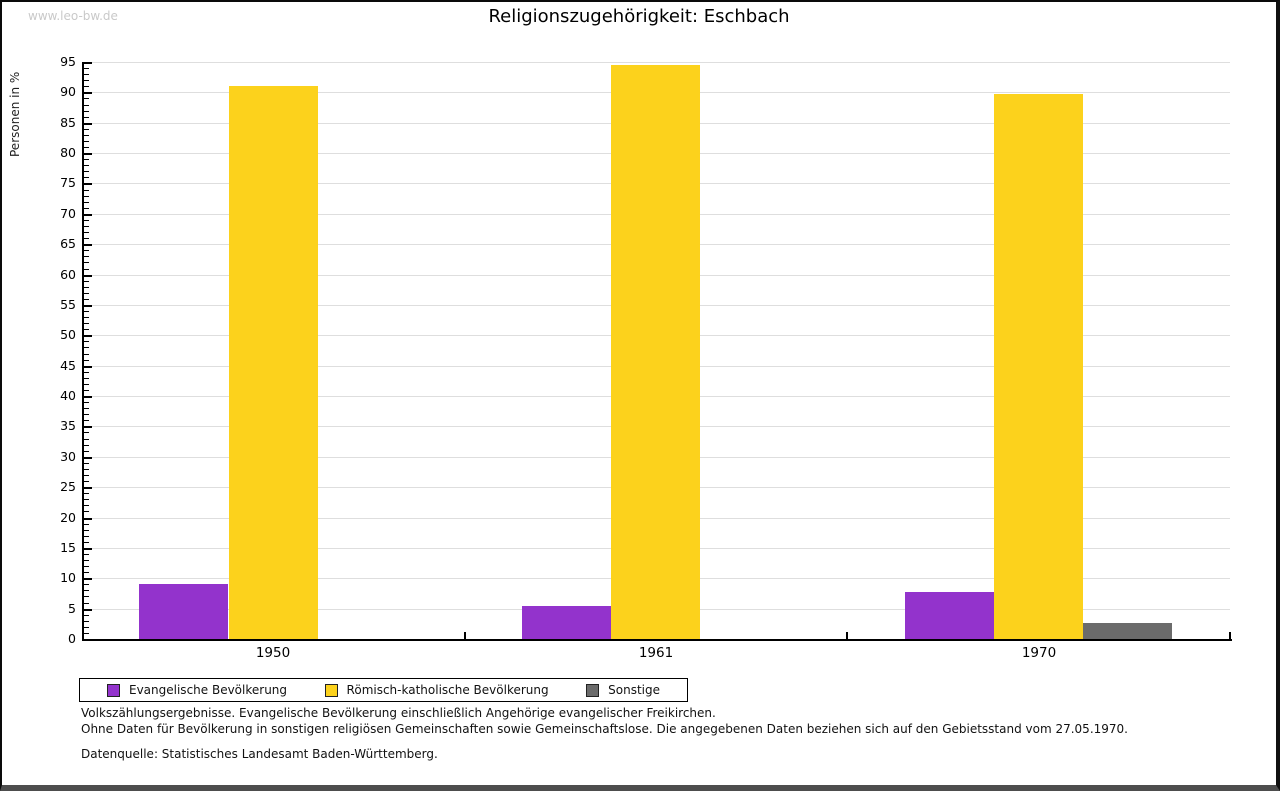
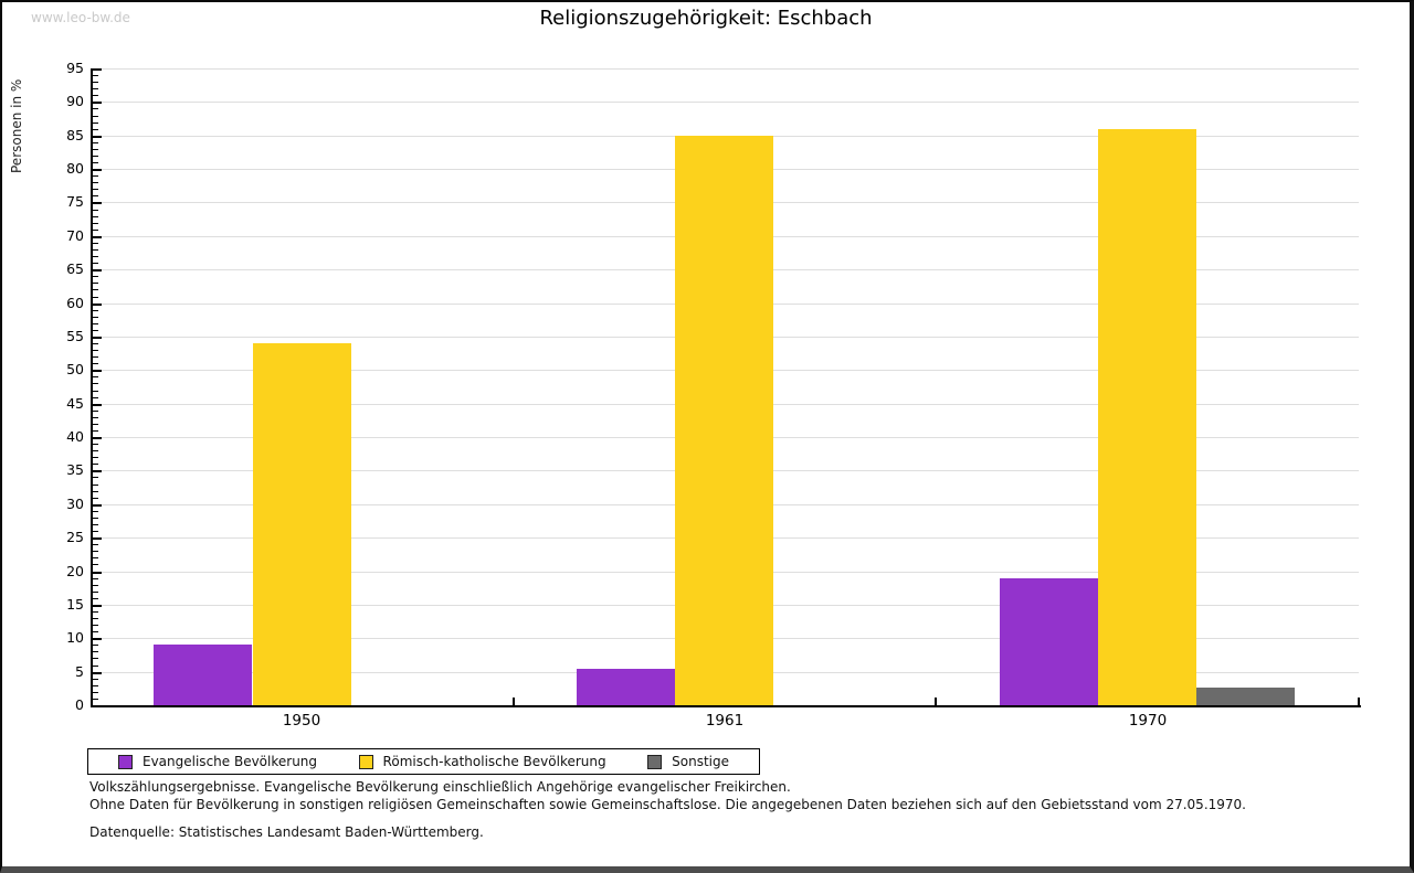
Römisch-katholische Bevölkerung/1950: 91 -> 54
Römisch-katholische Bevölkerung/1961: 94 -> 85
Evangelische Bevölkerung/1970: 8 -> 19
Römisch-katholische Bevölkerung/1970: 90 -> 86
